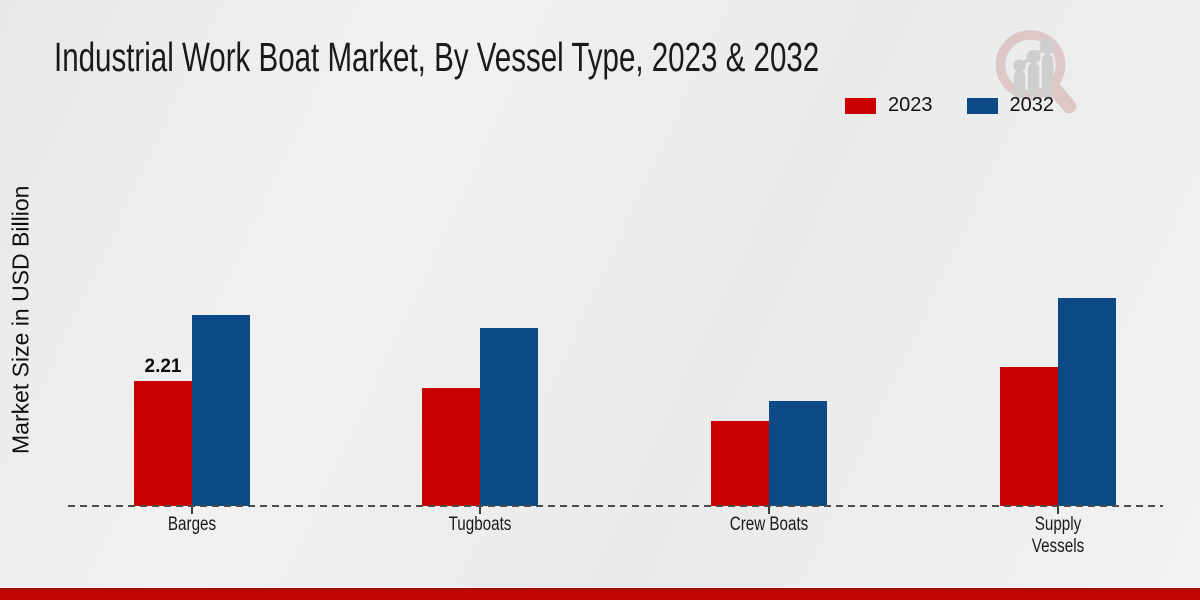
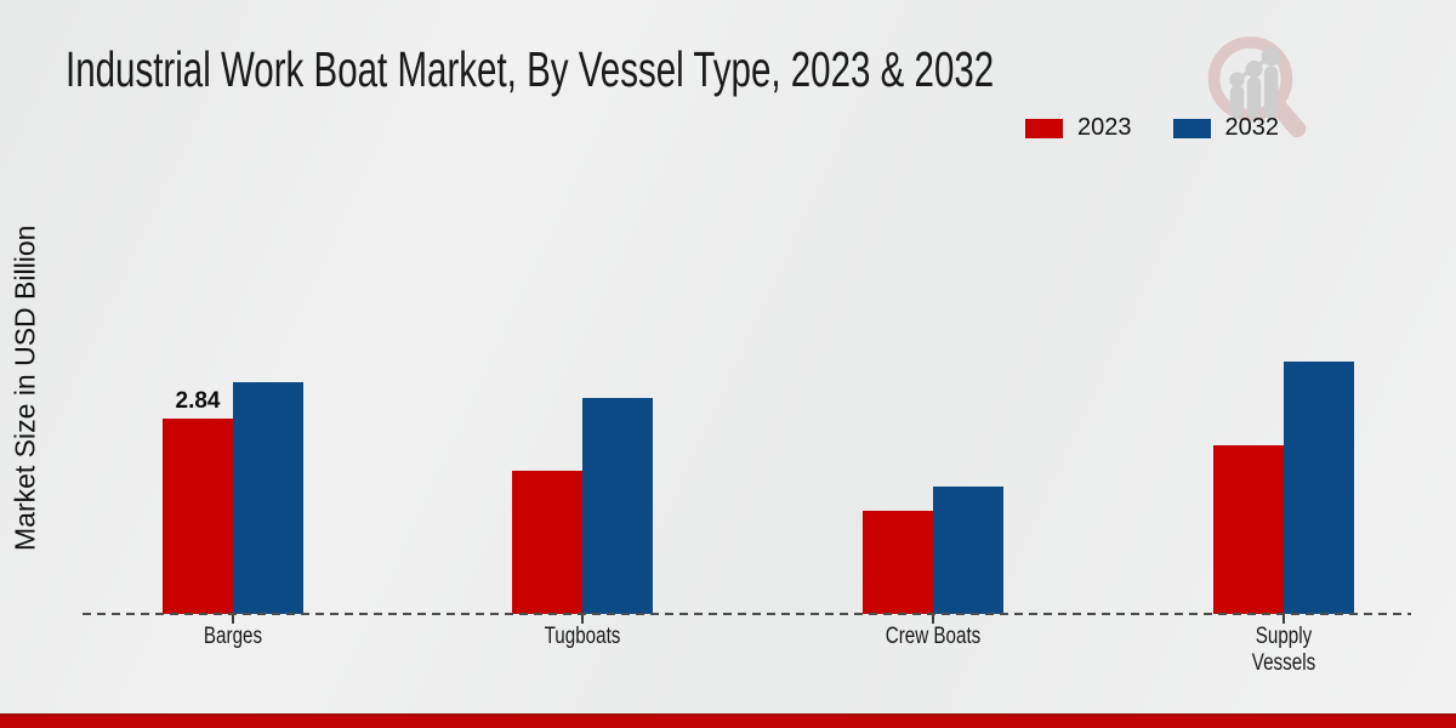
2023/Barges: 2.21 -> 2.84
